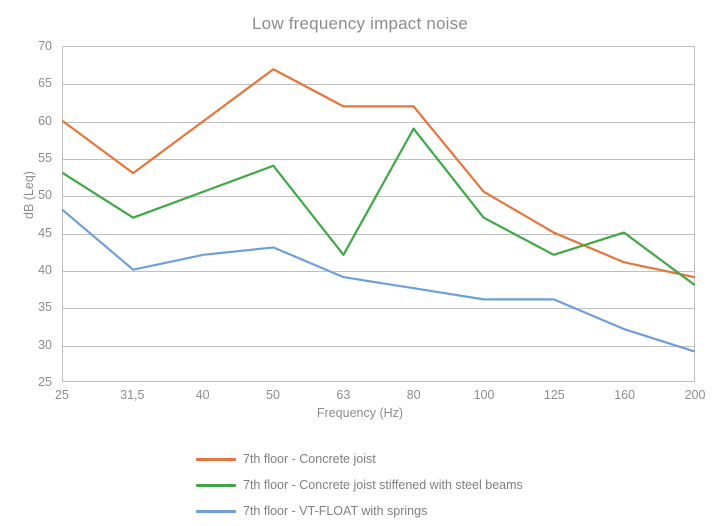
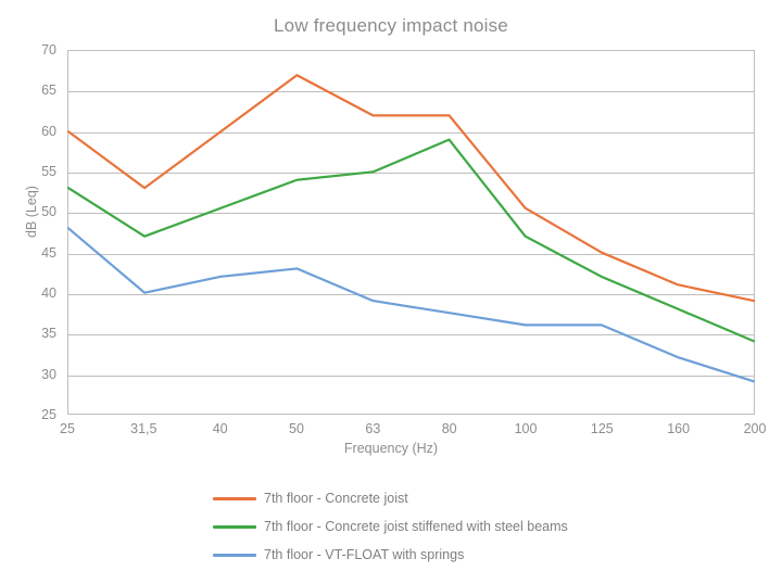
7th floor - Concrete joist stiffened with steel beams/63: 42 -> 55
7th floor - Concrete joist stiffened with steel beams/160: 45 -> 38
7th floor - Concrete joist stiffened with steel beams/200: 38 -> 34
